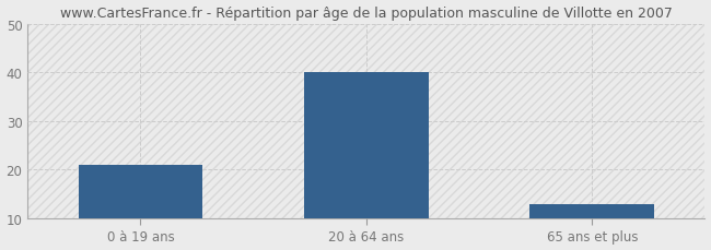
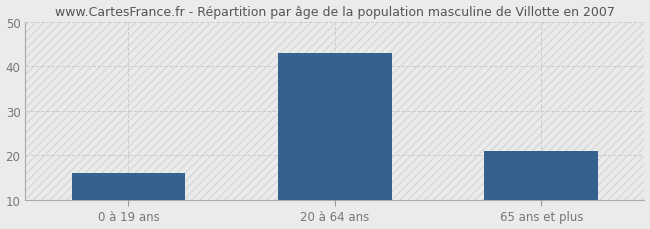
0 à 19 ans: 21 -> 16
20 à 64 ans: 40 -> 43
65 ans et plus: 13 -> 21
